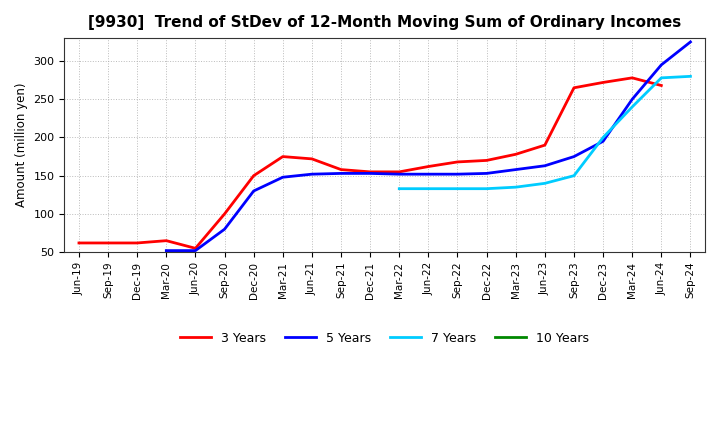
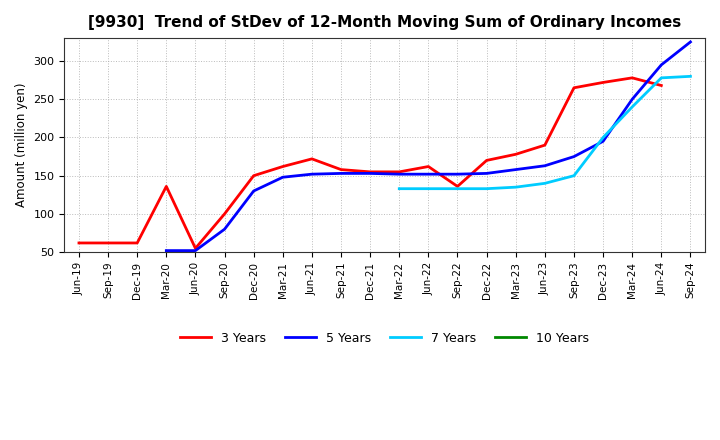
3 Years/Mar-20: 65 -> 136
3 Years/Mar-21: 175 -> 162
3 Years/Sep-22: 168 -> 136
